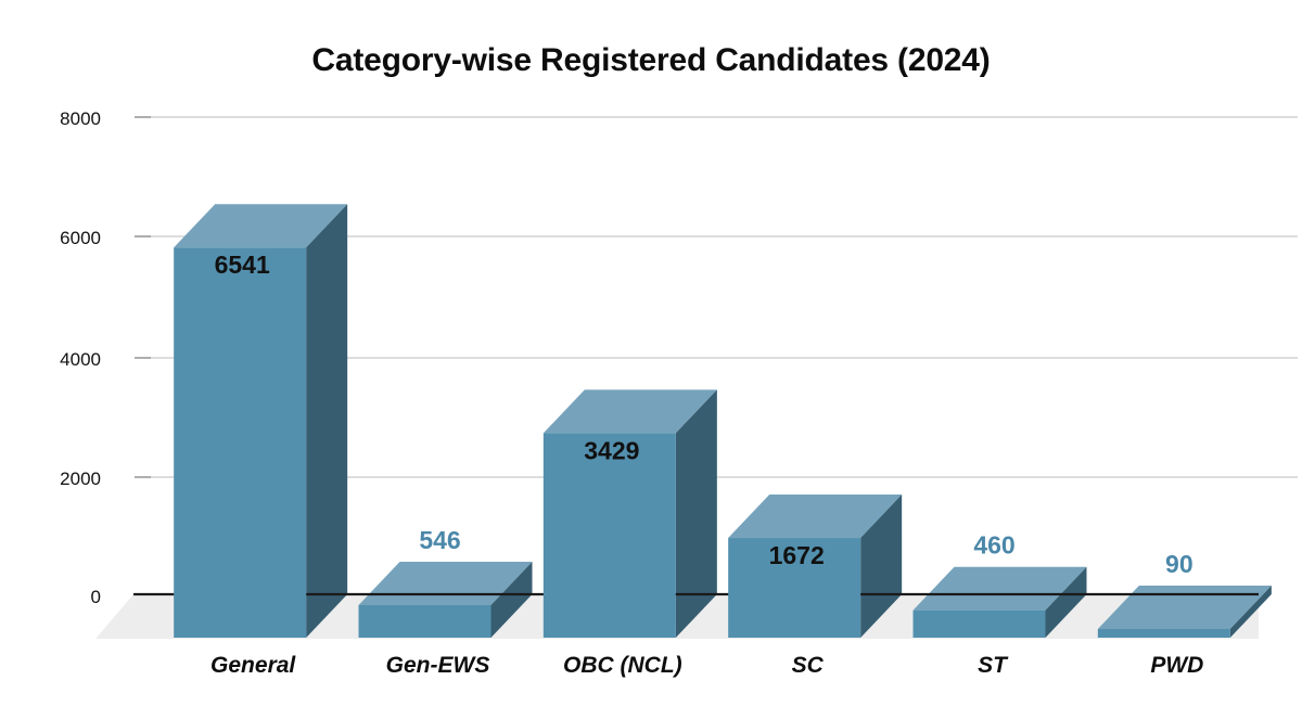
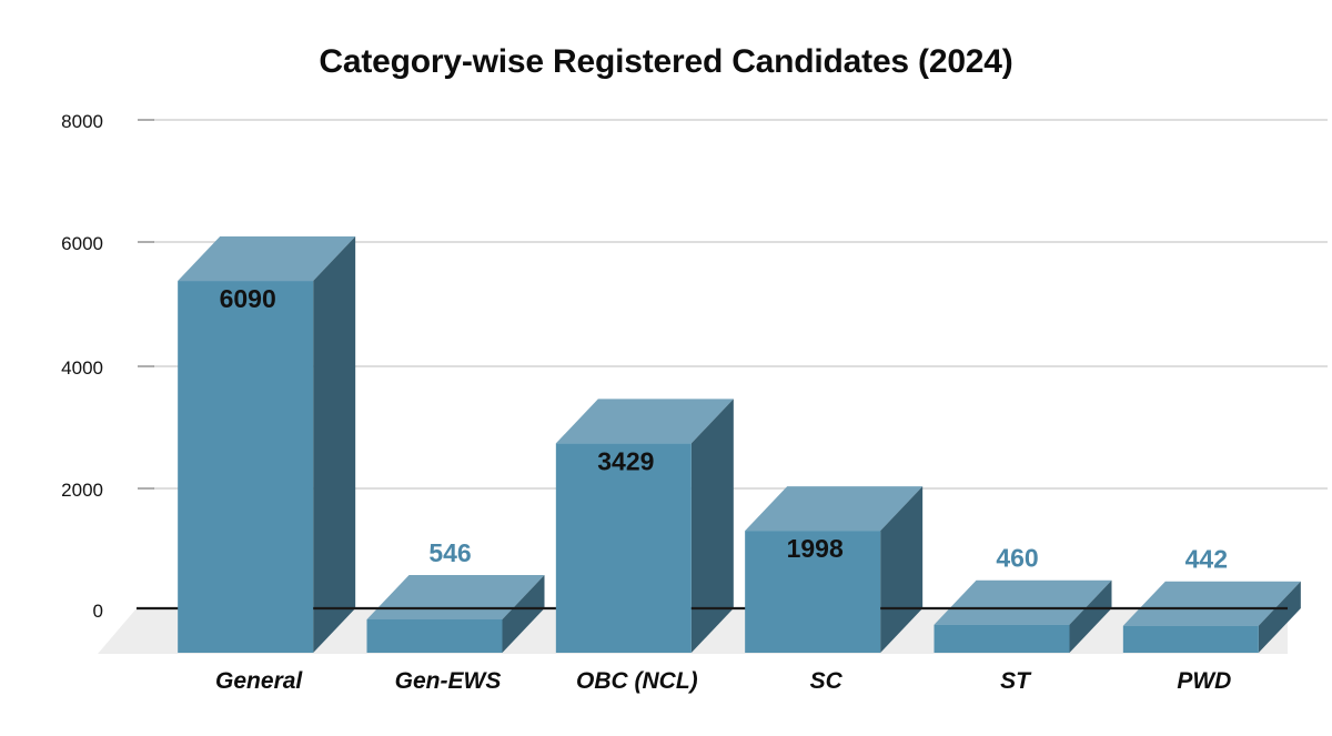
General: 6541 -> 6090
SC: 1672 -> 1998
PWD: 90 -> 442
